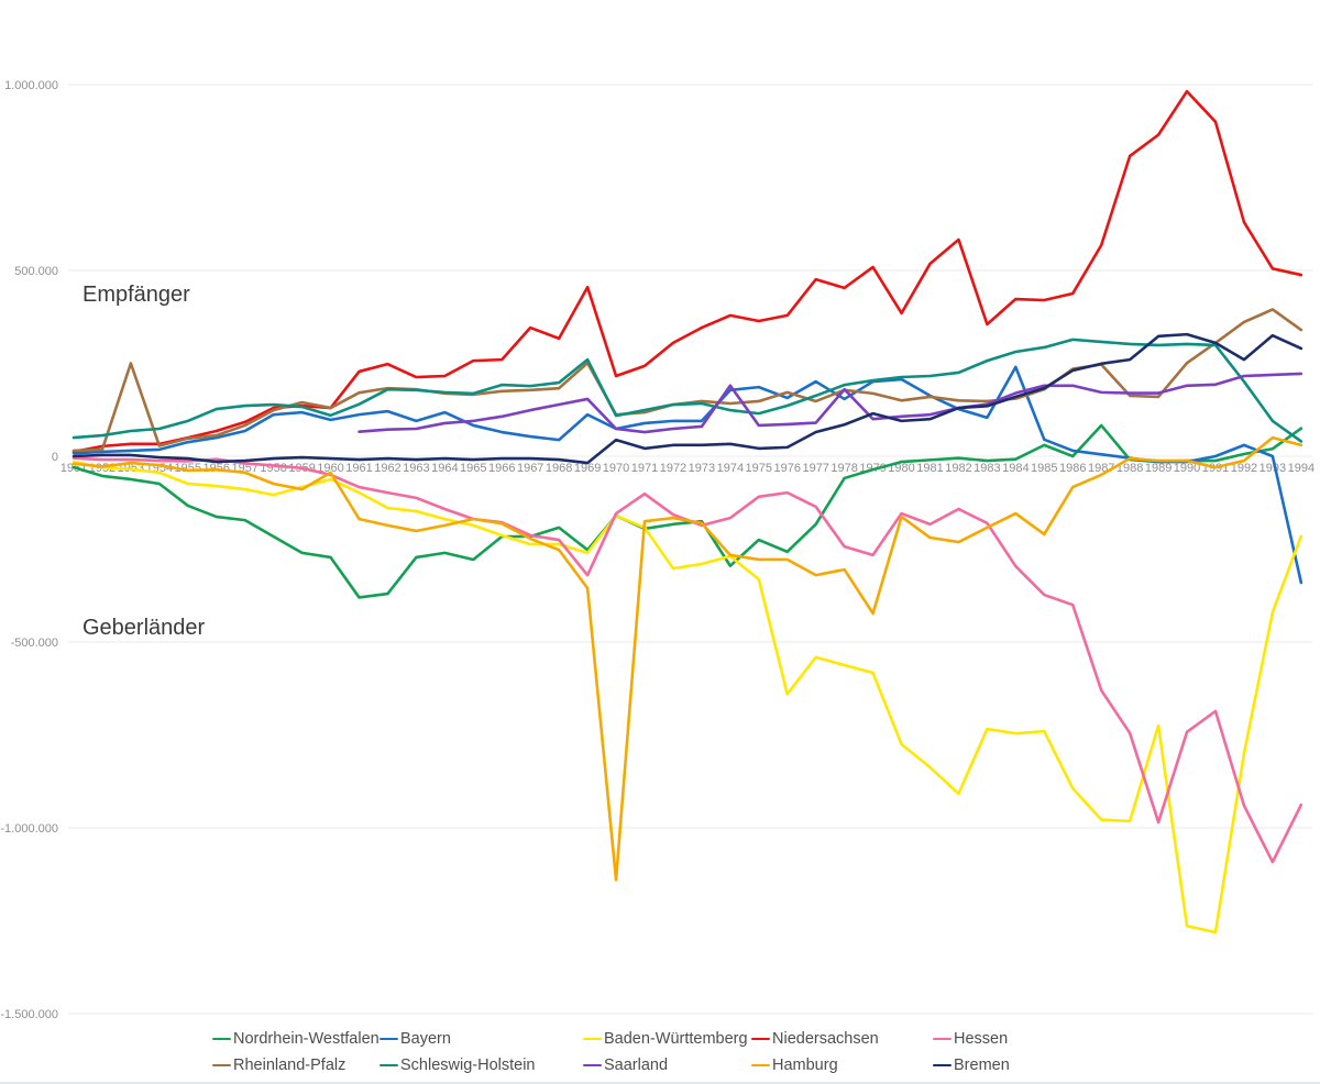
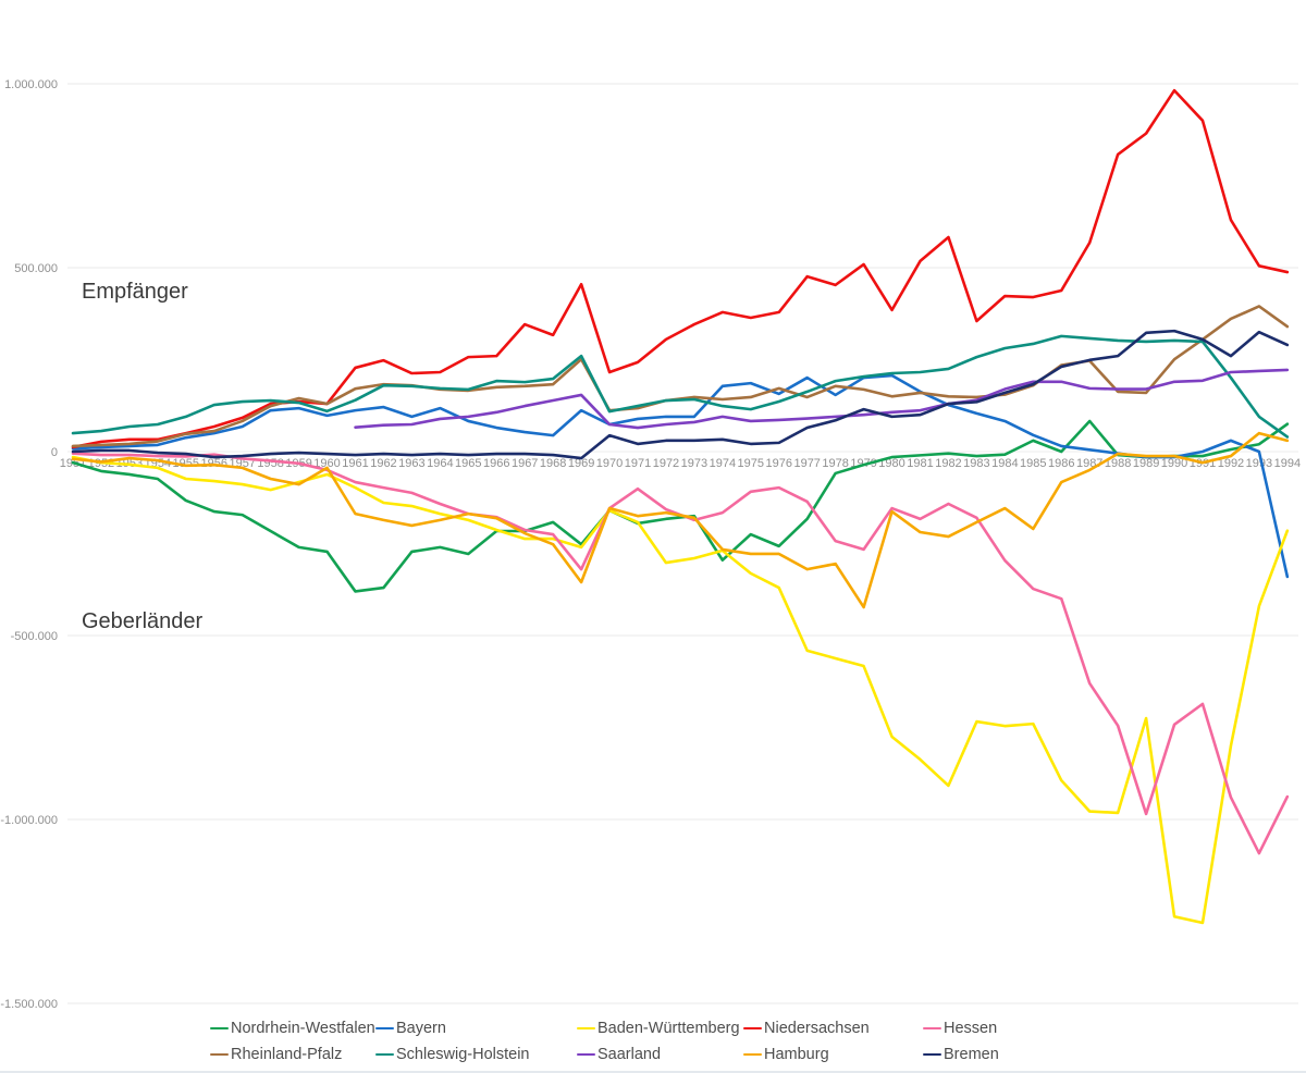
Rheinland-Pfalz/1953: 250000 -> 20000
Hamburg/1970: -1140000 -> -150000
Saarland/1974: 190000 -> 100000
Baden-Württemberg/1976: -640000 -> -370000
Saarland/1978: 180000 -> 100000
Bayern/1984: 240000 -> 80000
